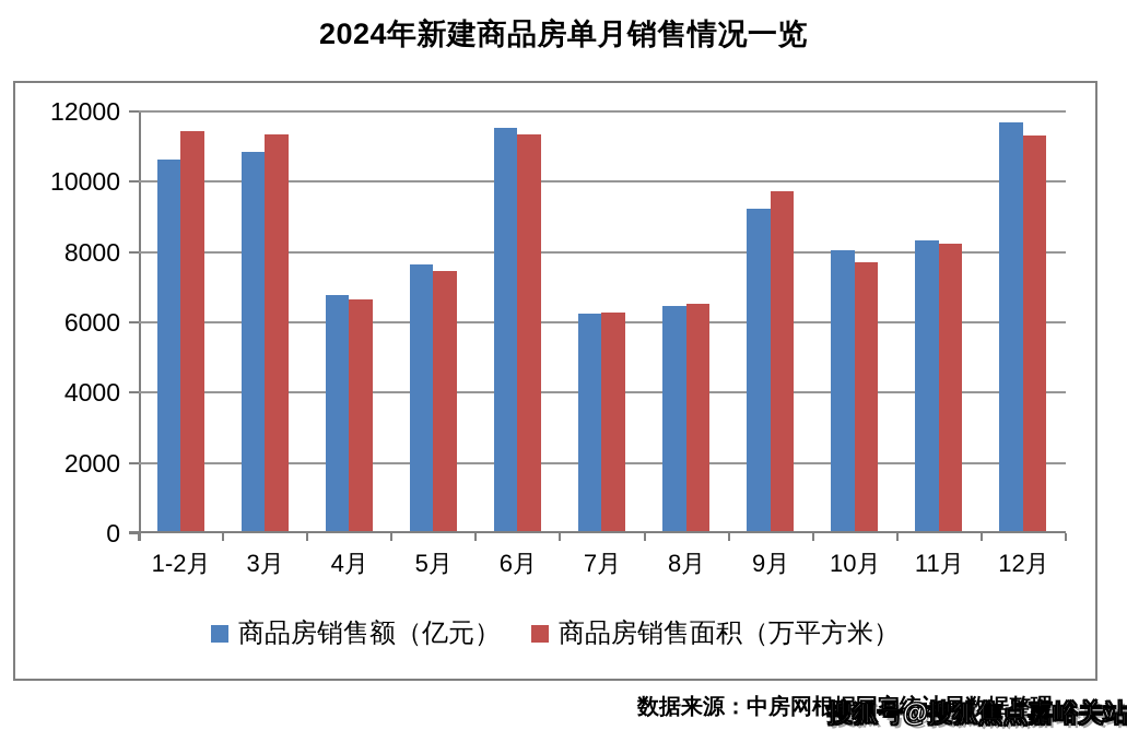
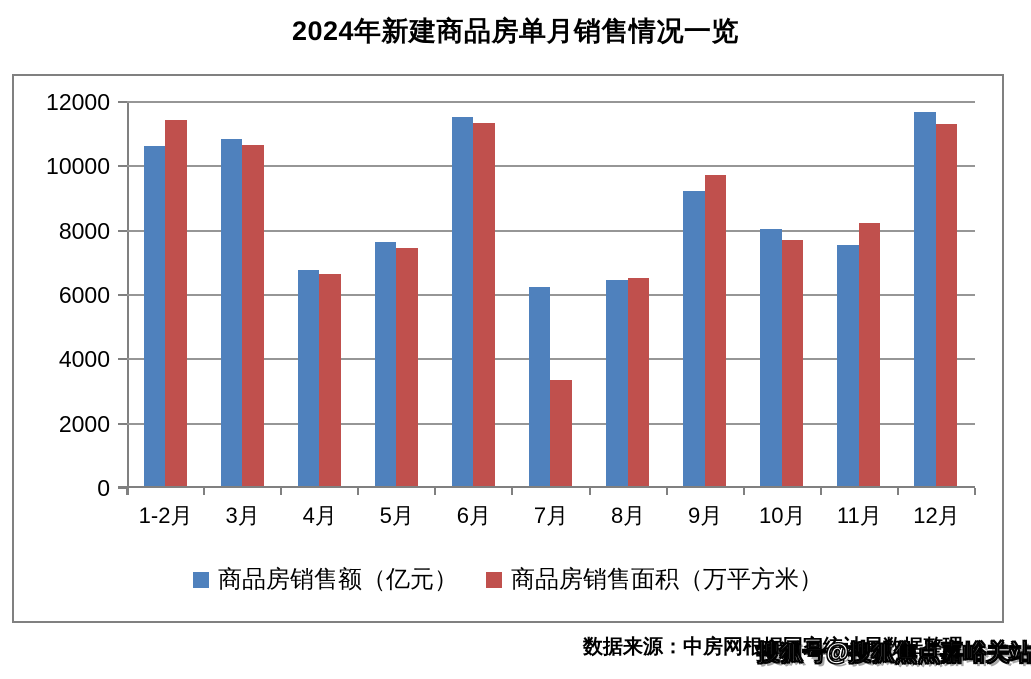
商品房销售面积（万平方米）/3月: 11300 -> 10600
商品房销售面积（万平方米）/7月: 6200 -> 3300
商品房销售额（亿元）/11月: 8300 -> 7500
